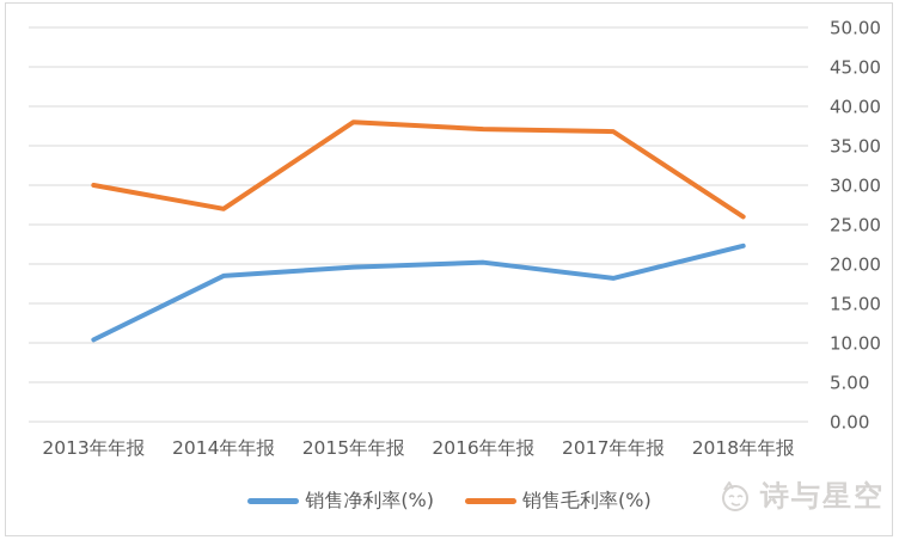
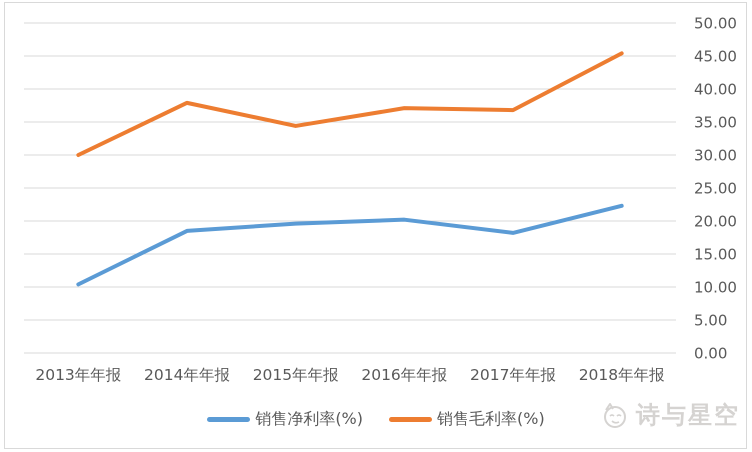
销售毛利率(%)/2014年年报: 27 -> 38
销售毛利率(%)/2015年年报: 38 -> 34
销售毛利率(%)/2018年年报: 26 -> 45
